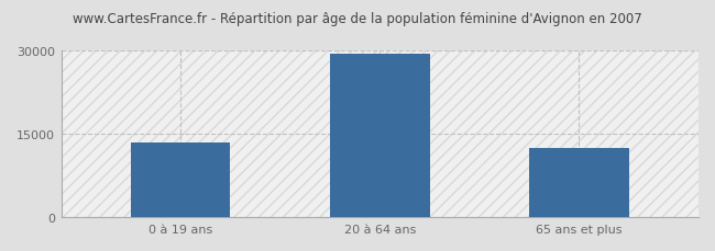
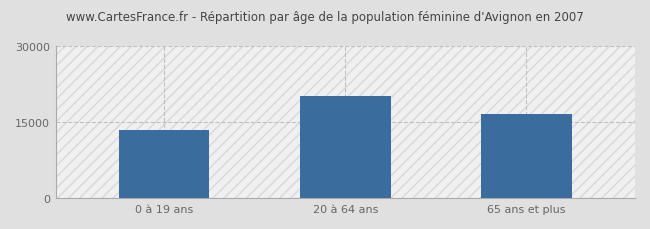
20 à 64 ans: 29300 -> 20200
65 ans et plus: 12500 -> 16600
